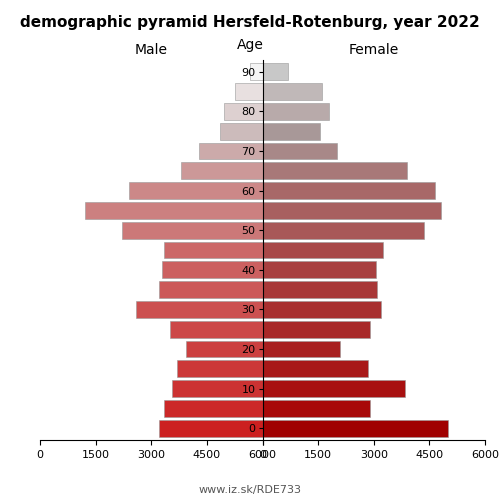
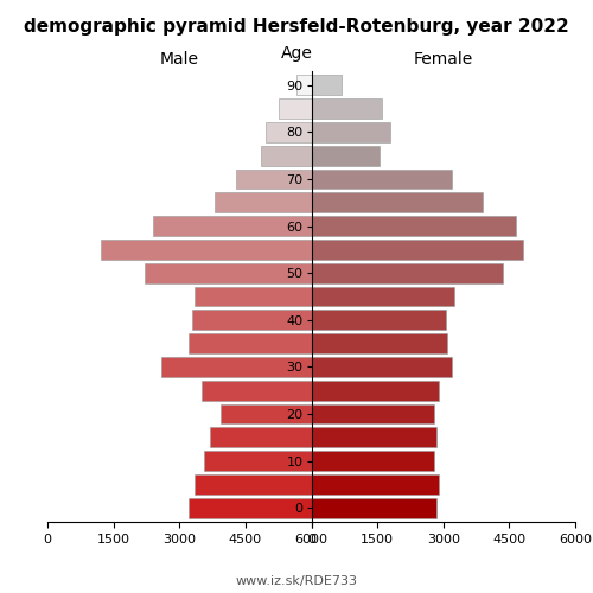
Female/70: 2000 -> 3200
Female/20: 2100 -> 2800
Female/10: 3850 -> 2800
Female/0: 5000 -> 2850
